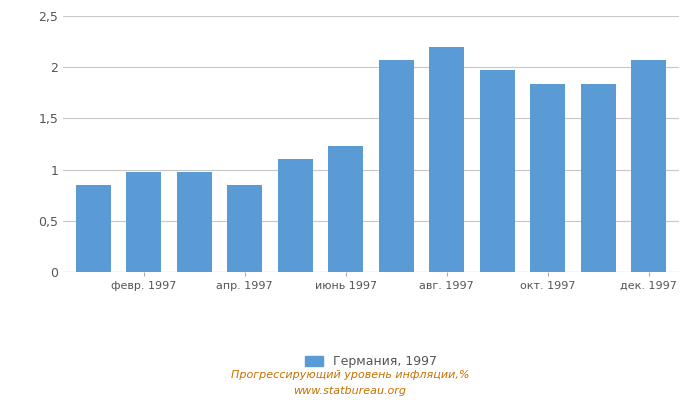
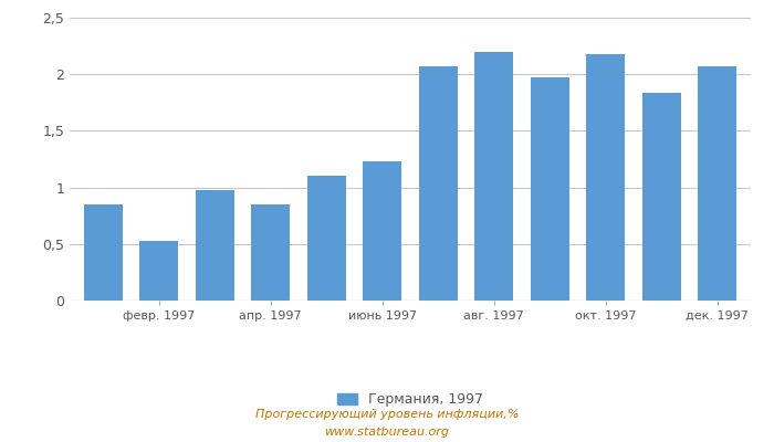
февр. 1997: 0,98 -> 0,53
окт. 1997: 1,84 -> 2,18
